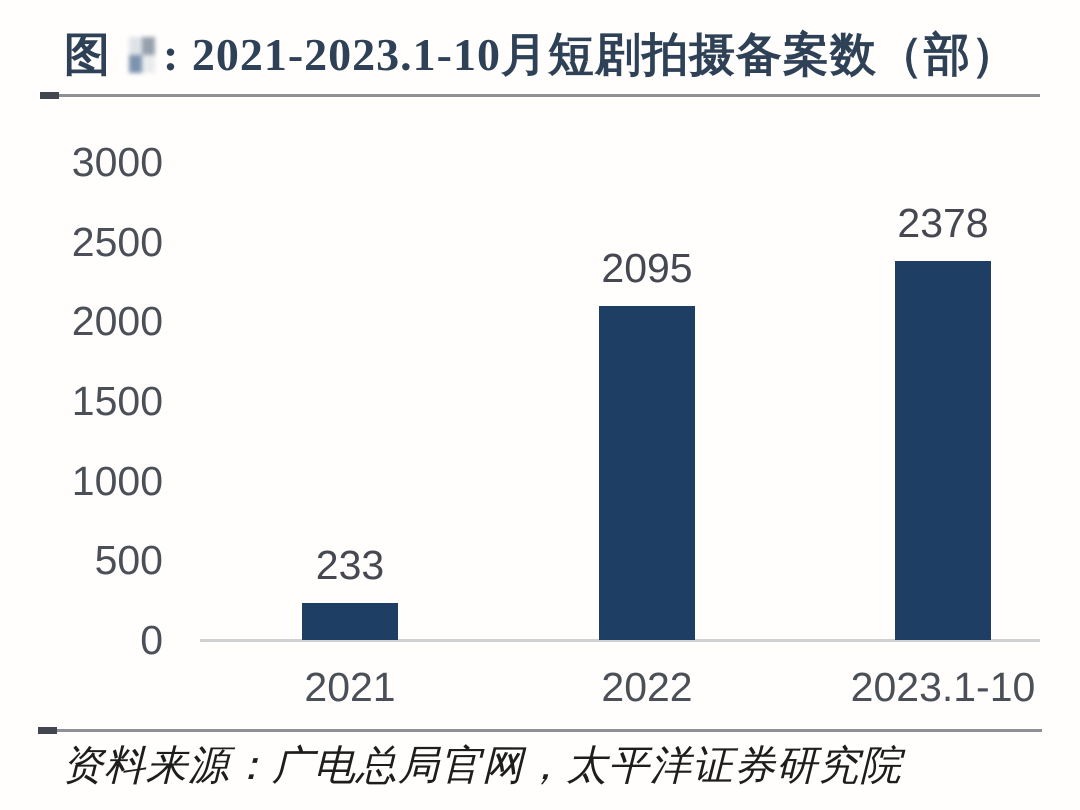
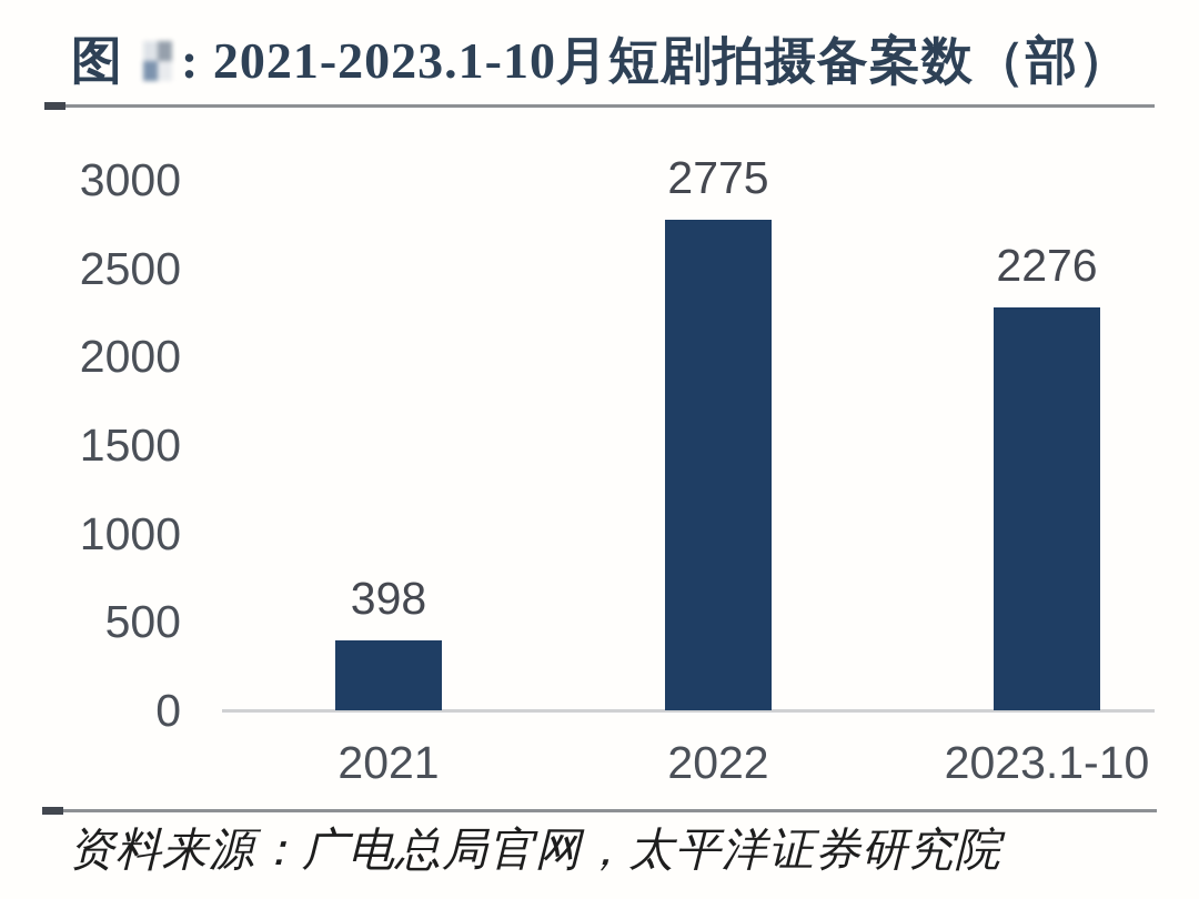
2021: 233 -> 398
2022: 2095 -> 2775
2023.1-10: 2378 -> 2276
